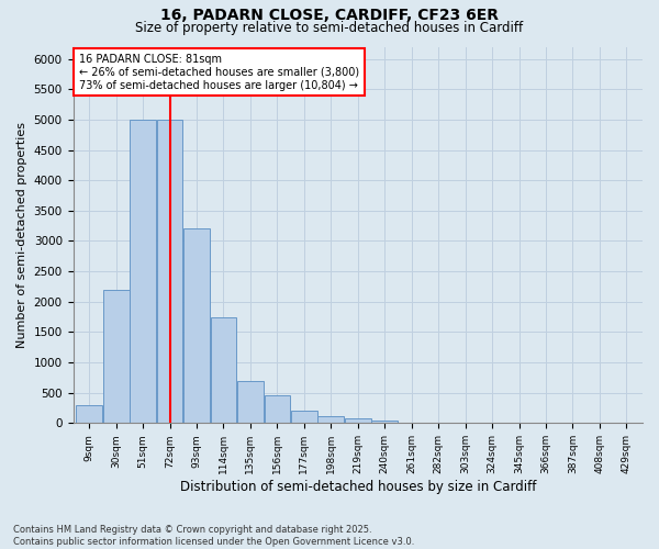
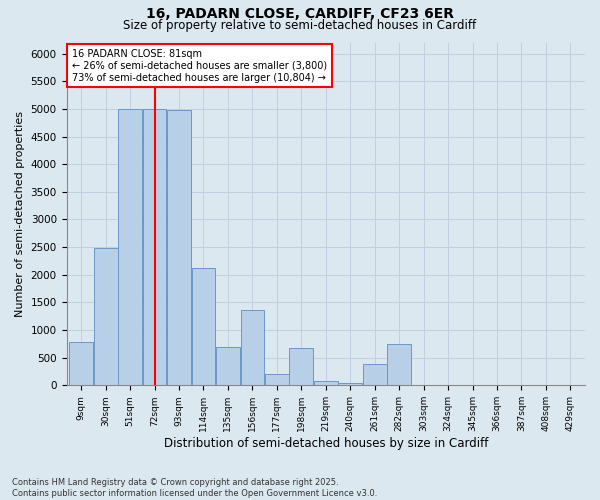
9sqm: 300 -> 780
30sqm: 2200 -> 2480
93sqm: 3200 -> 4980
114sqm: 1750 -> 2120
156sqm: 450 -> 1360
198sqm: 120 -> 680
261sqm: 10 -> 380
282sqm: 0 -> 740
